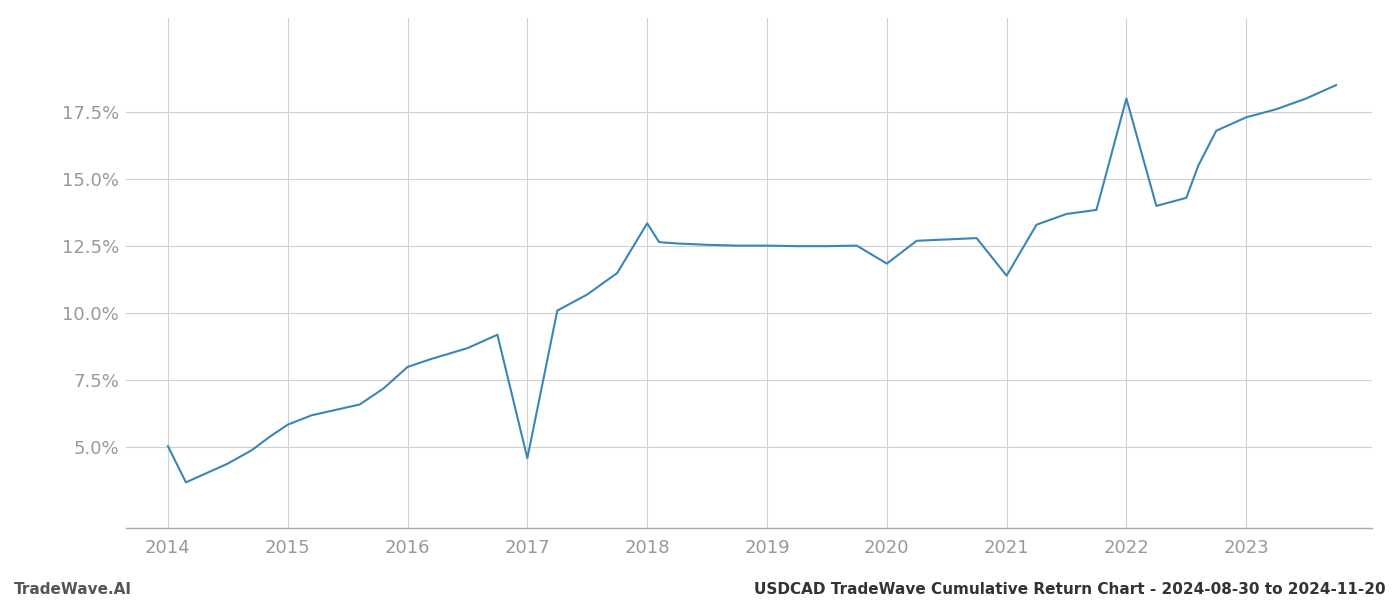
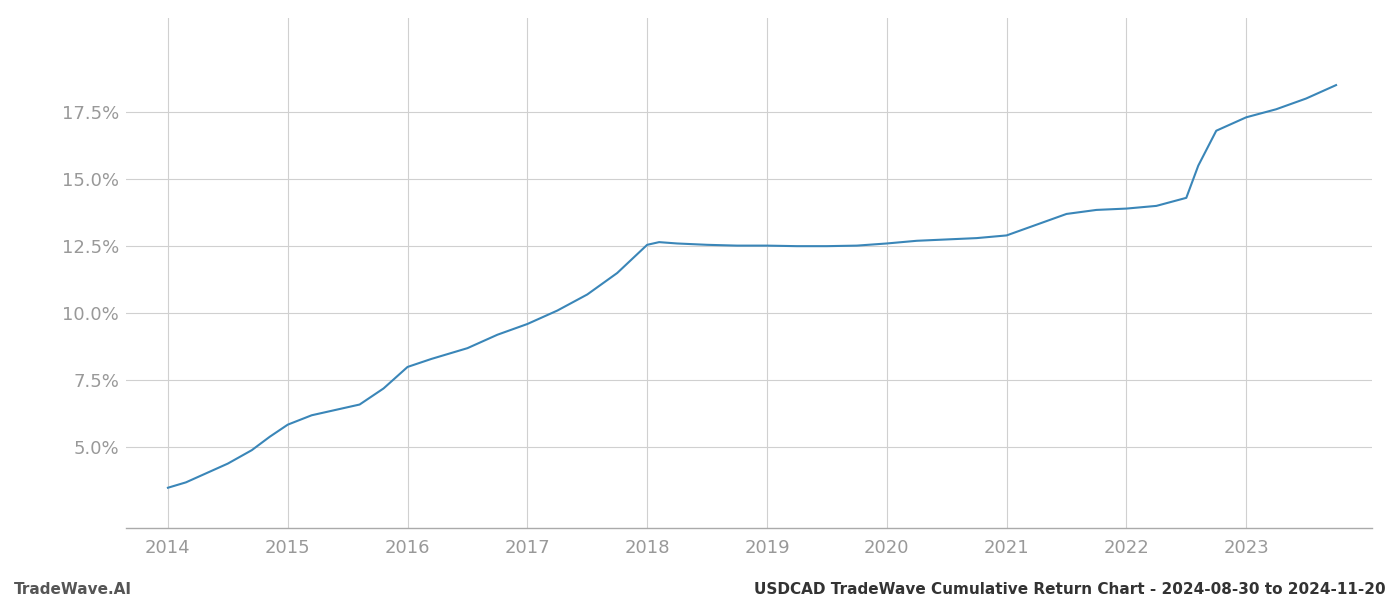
2014: 5.05% -> 3.50%
2017: 4.60% -> 9.60%
2018: 13.35% -> 12.55%
2020: 11.85% -> 12.60%
2021: 11.40% -> 12.90%
2022: 18.00% -> 13.90%
